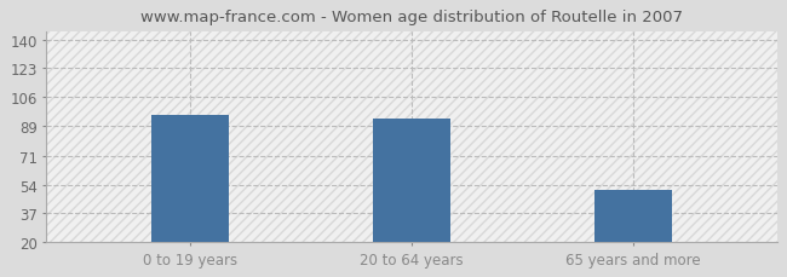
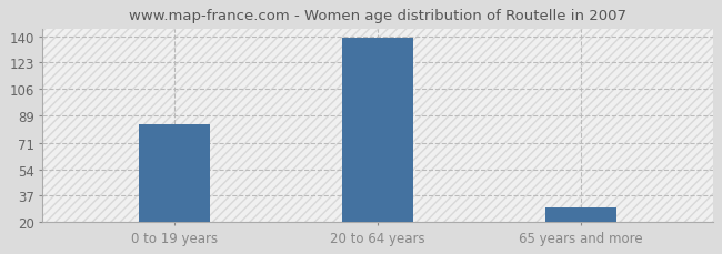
0 to 19 years: 95 -> 83
20 to 64 years: 93 -> 139
65 years and more: 51 -> 29
